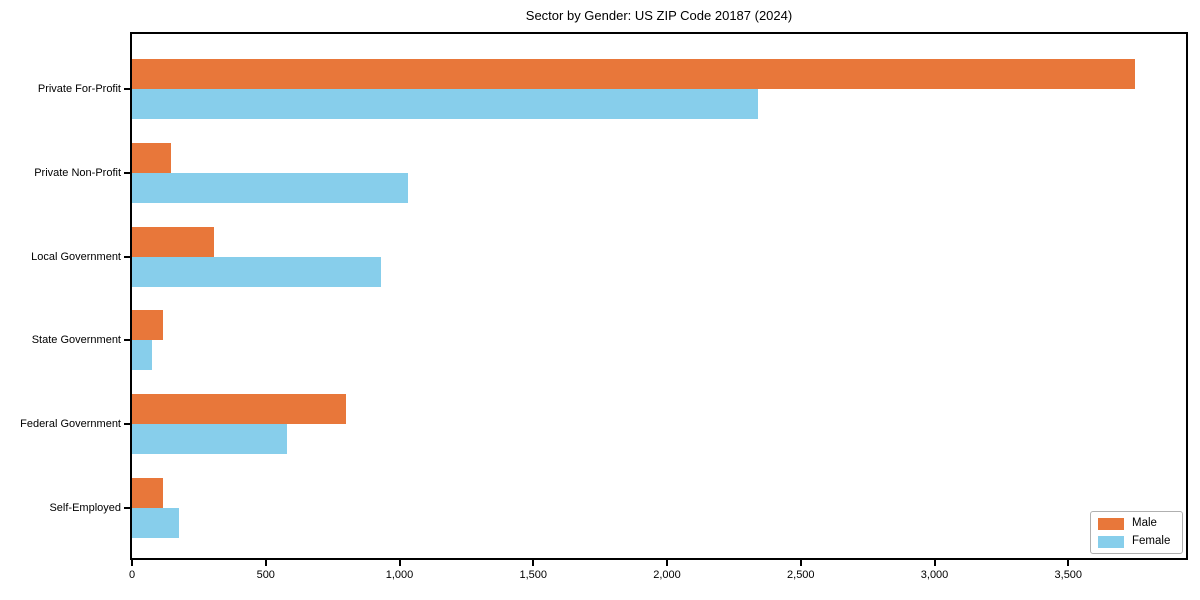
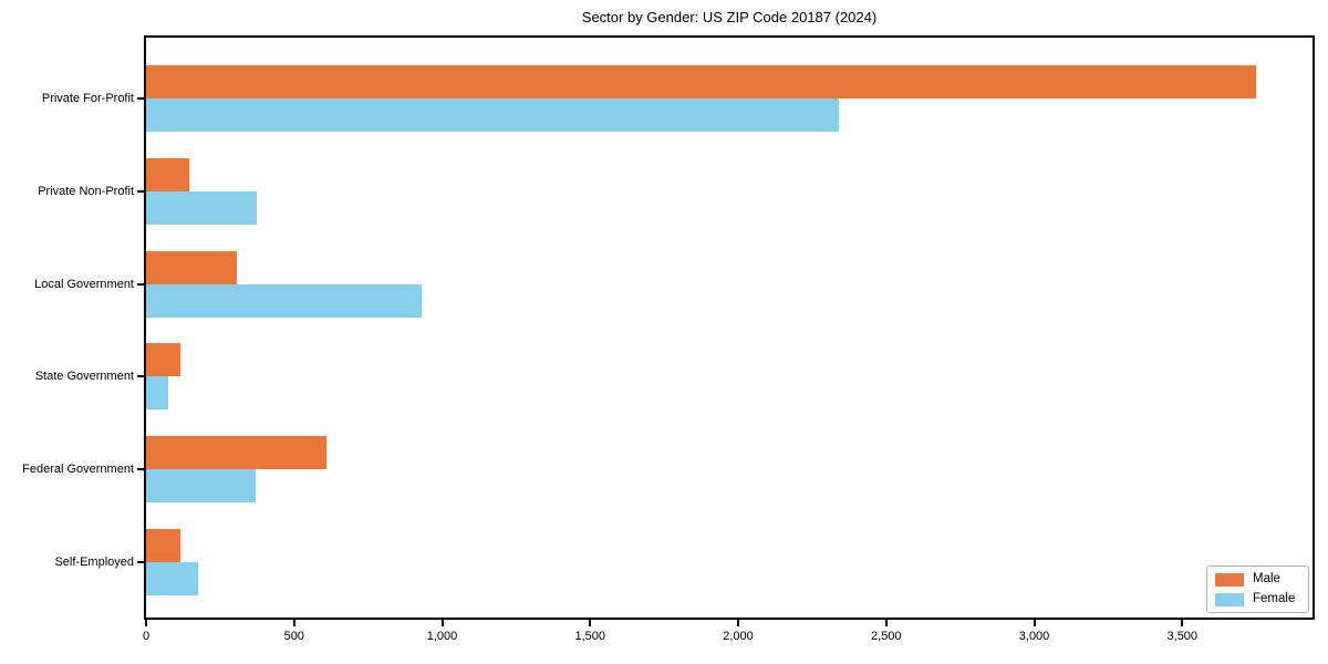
Female/Private Non-Profit: 1030 -> 380
Male/Federal Government: 800 -> 610
Female/Federal Government: 580 -> 370
